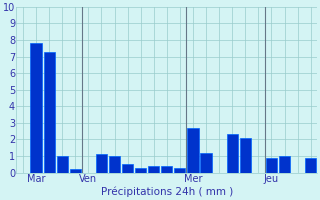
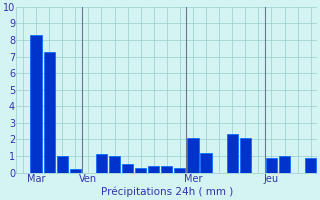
Mar: 7.8 -> 8.3
Mer: 2.7 -> 2.1
